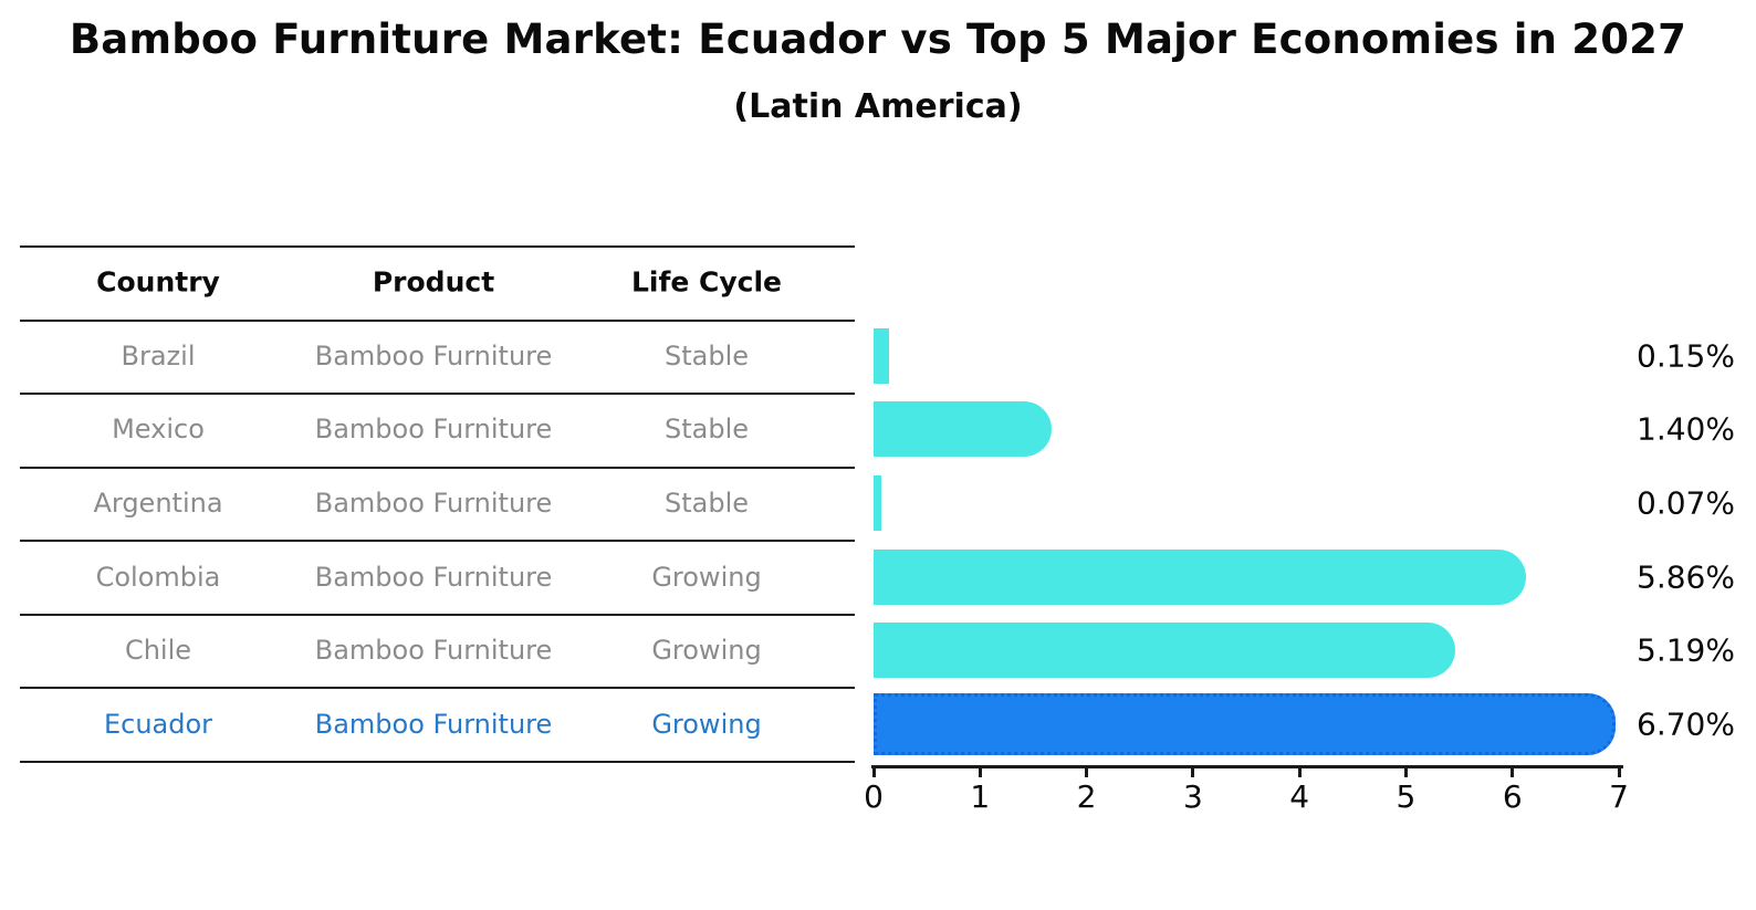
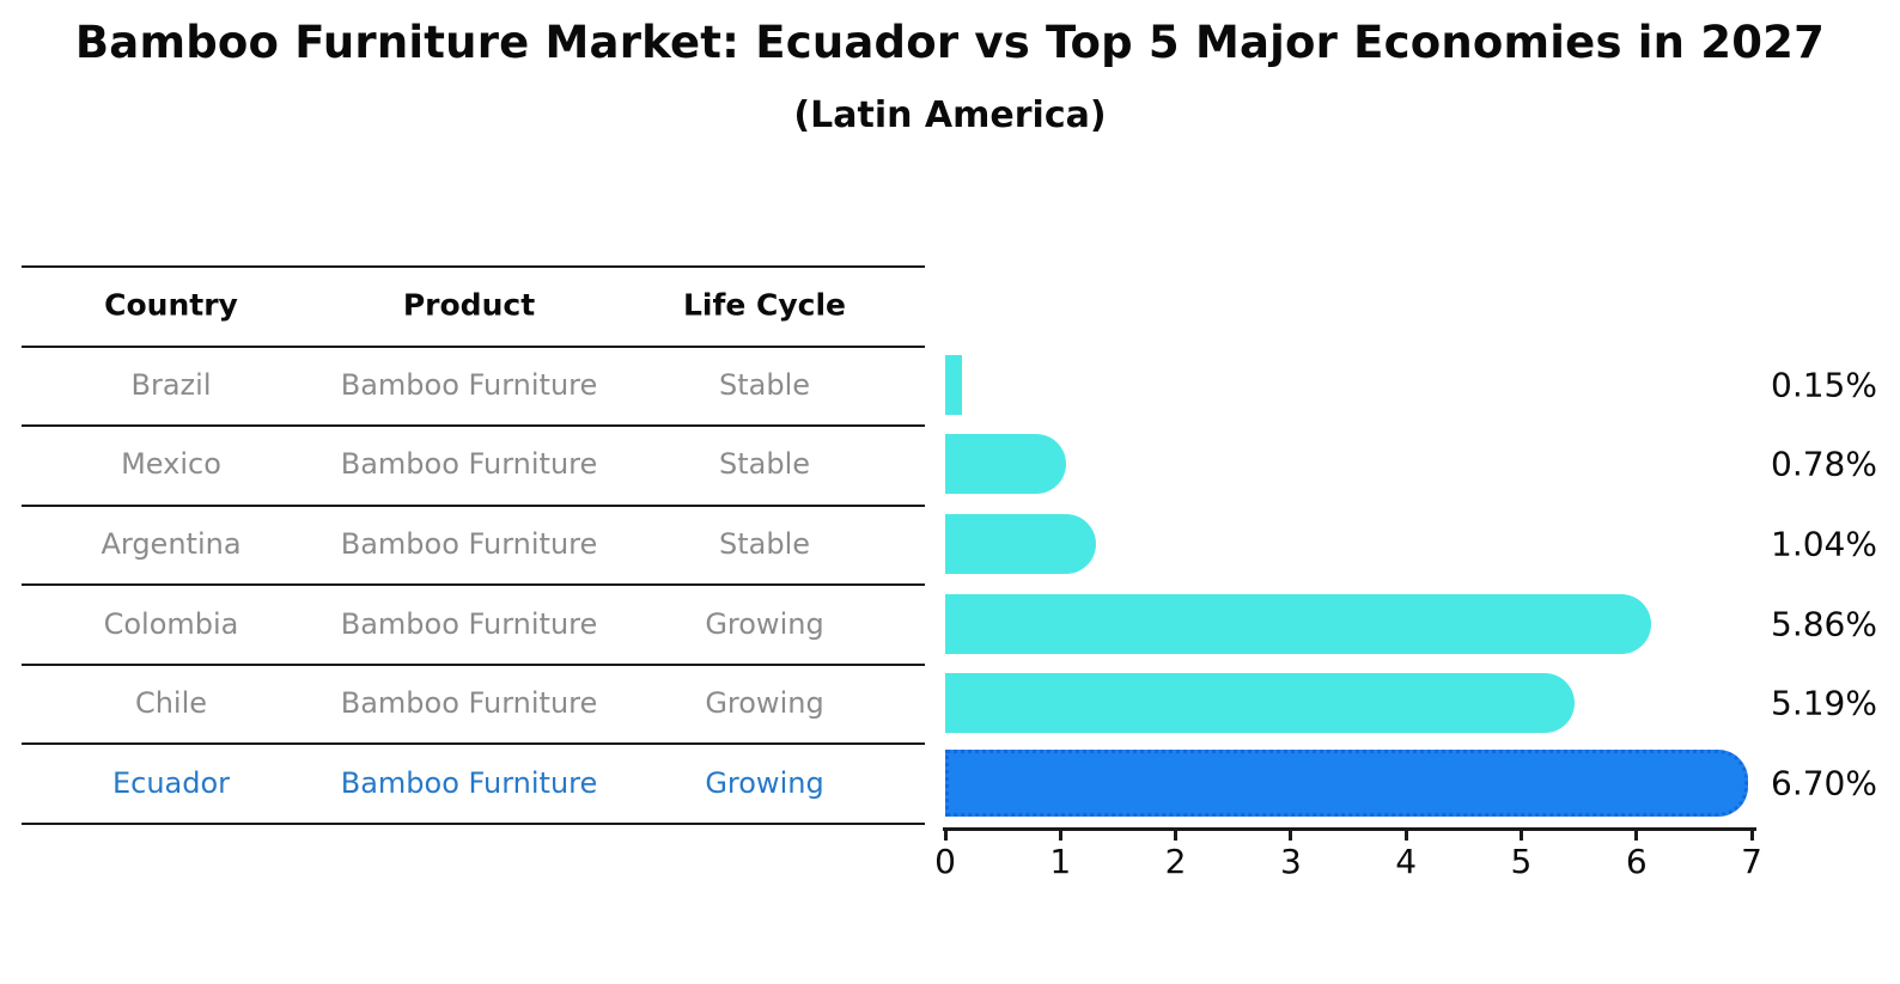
Mexico: 1.40% -> 0.78%
Argentina: 0.07% -> 1.04%
